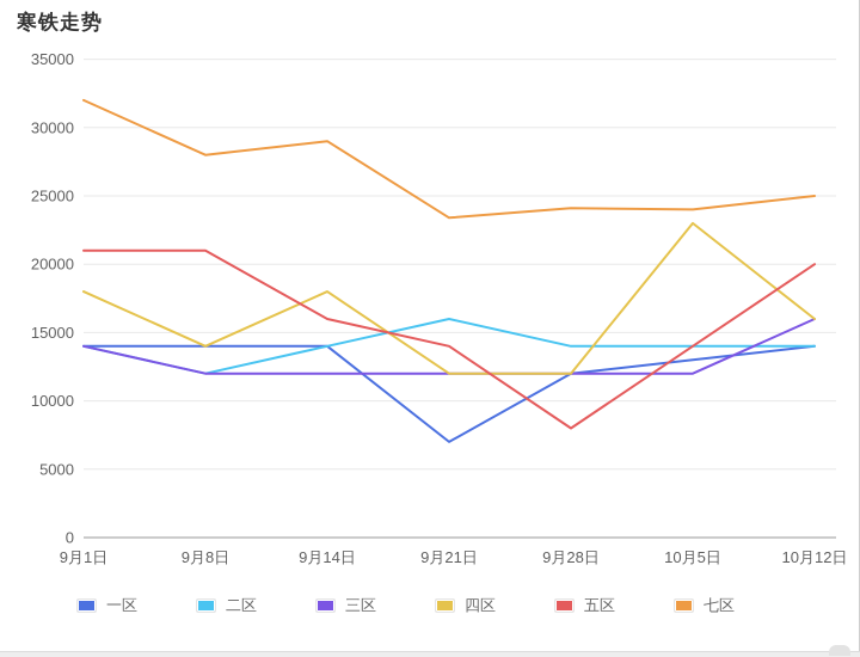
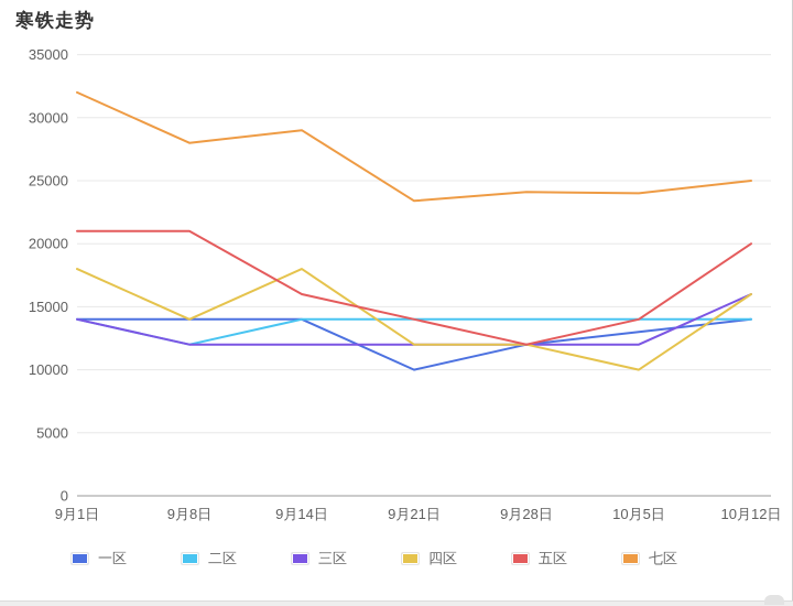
一区/9月21日: 7000 -> 10000
二区/9月21日: 16000 -> 14000
五区/9月28日: 8000 -> 12000
四区/10月5日: 23000 -> 10000
